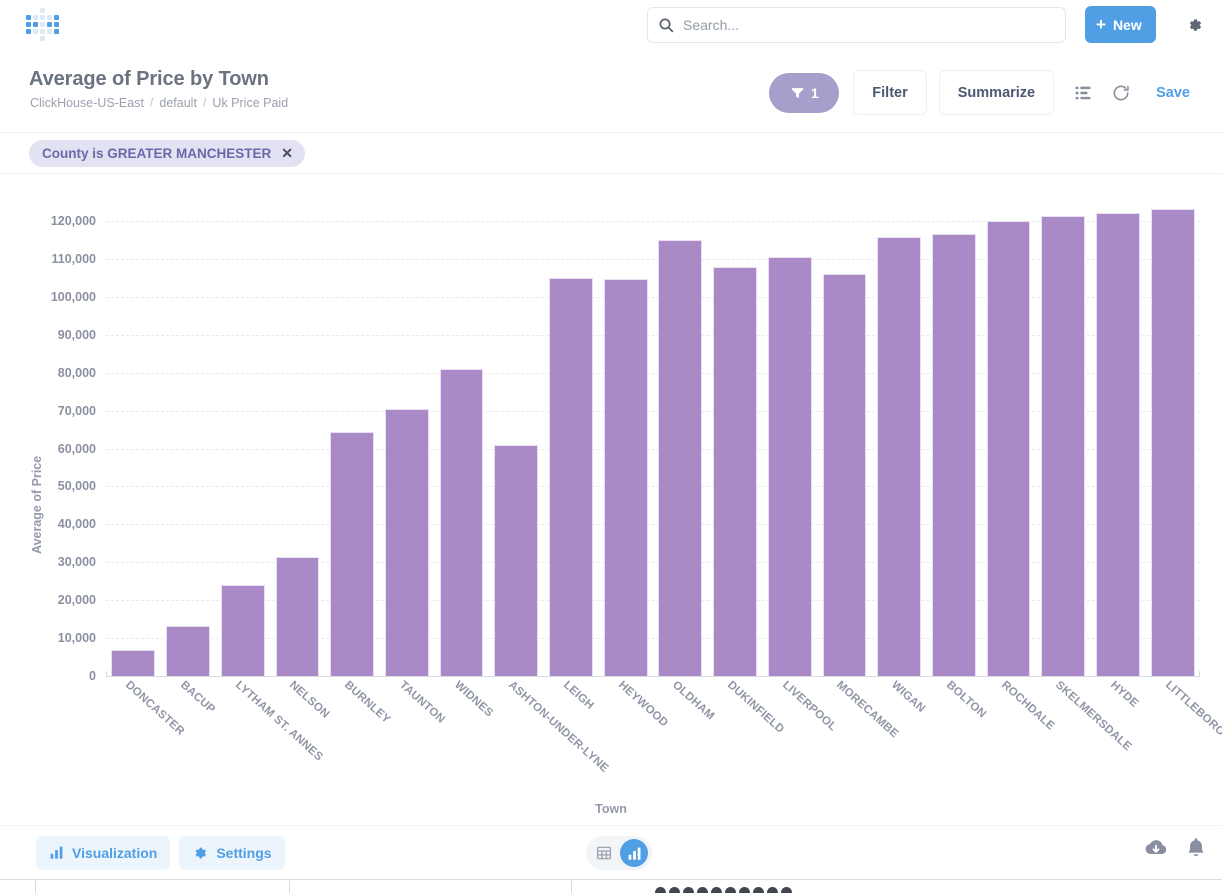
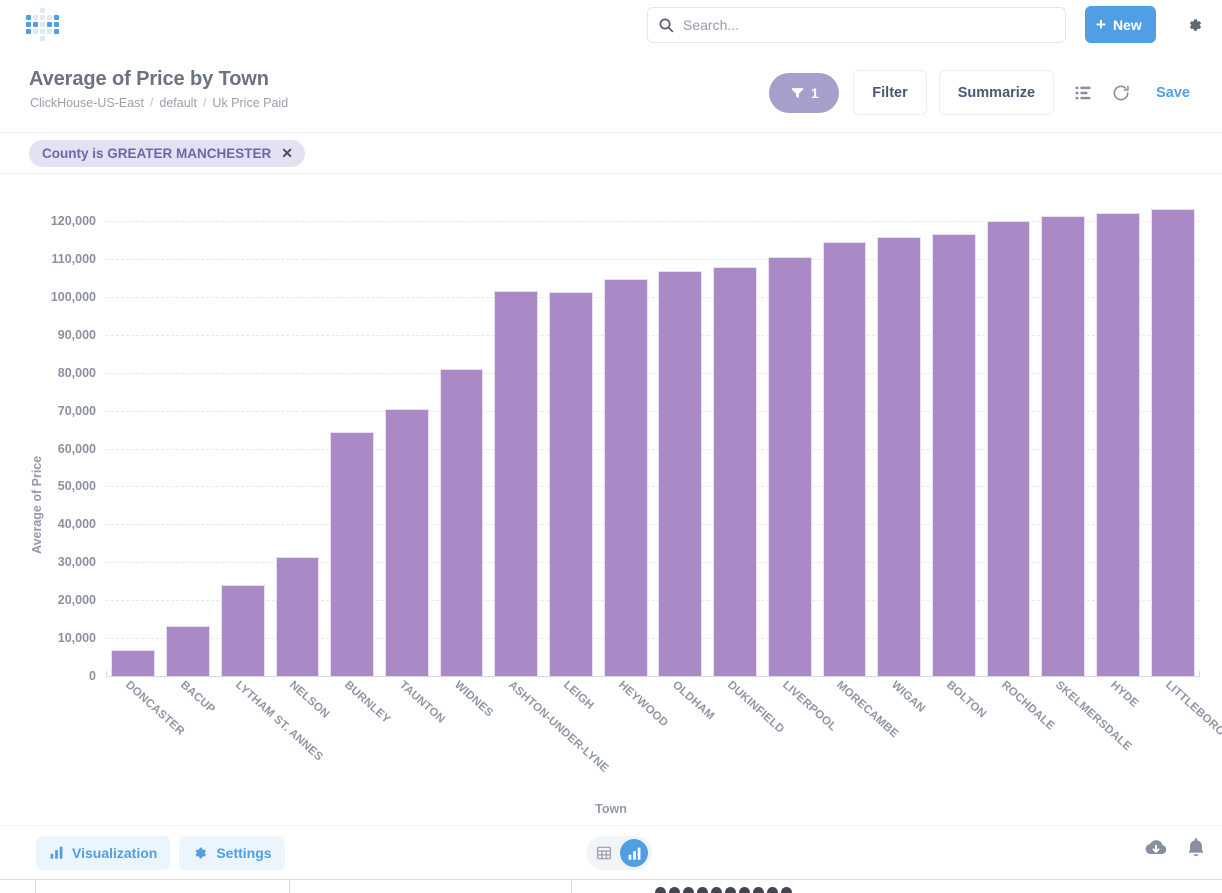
ASHTON-UNDER-LYNE: 61000 -> 102000
LEIGH: 105000 -> 101000
OLDHAM: 115000 -> 107000
MORECAMBE: 106000 -> 114000
